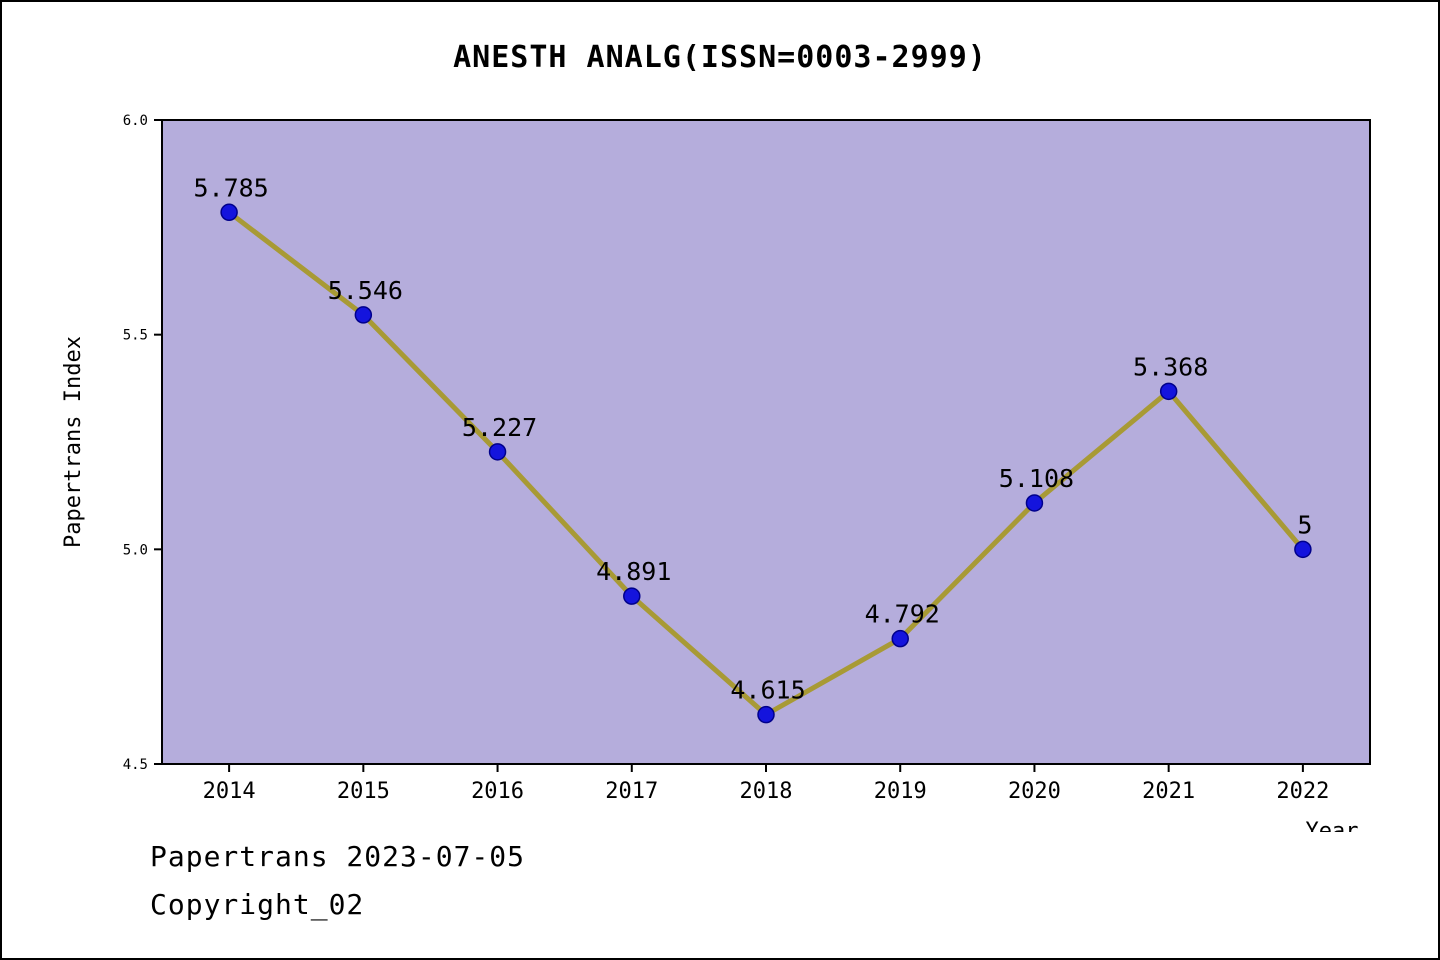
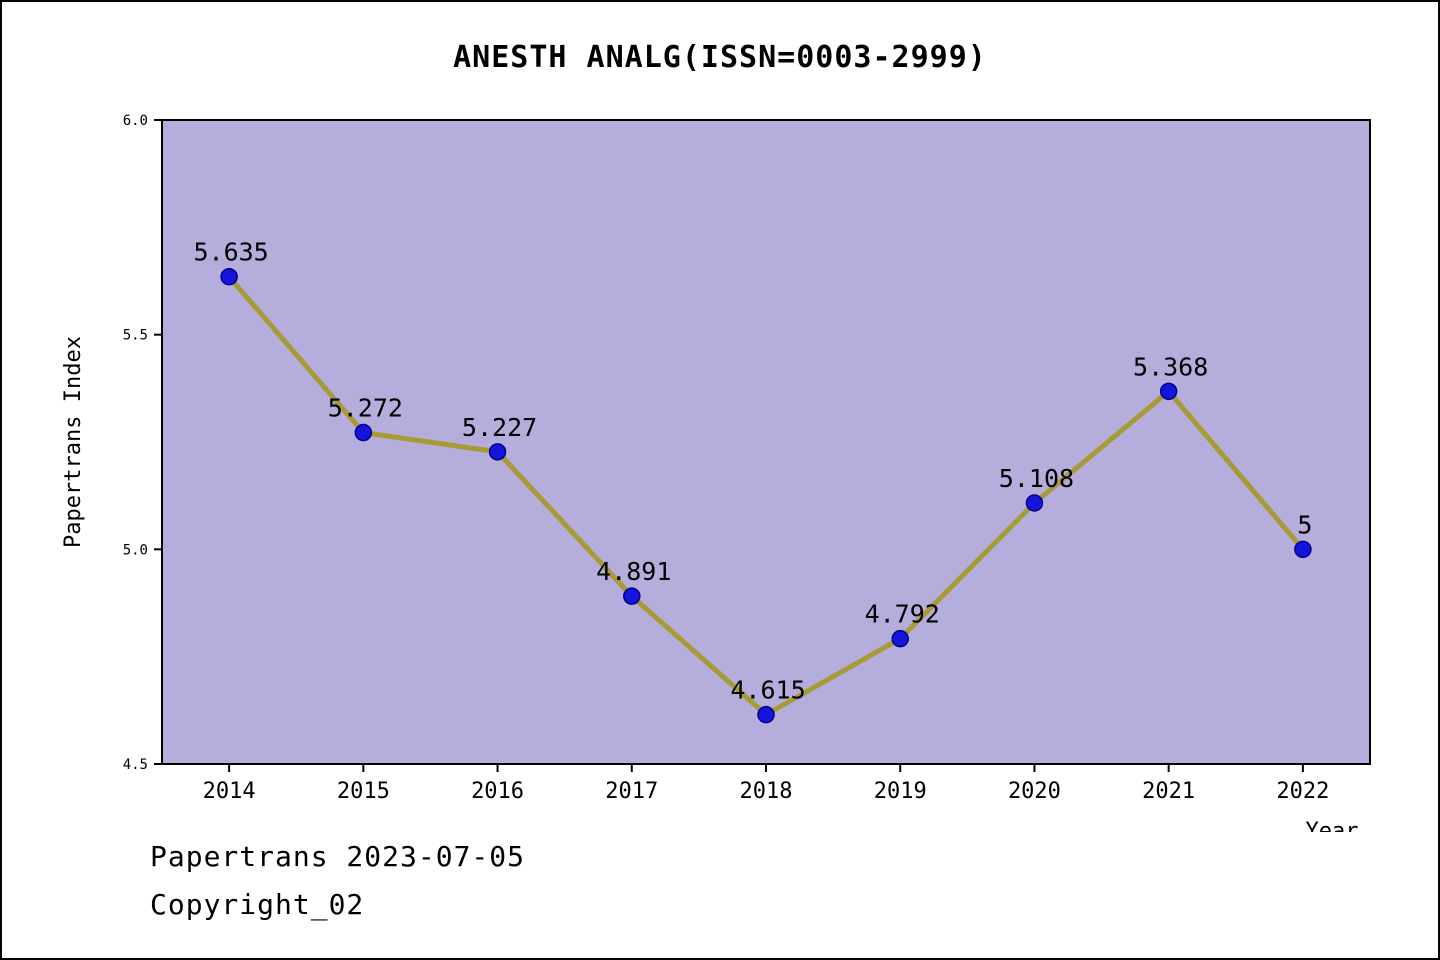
2014: 5.785 -> 5.635
2015: 5.546 -> 5.272
